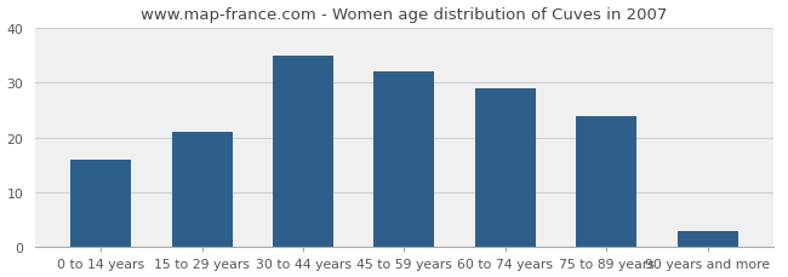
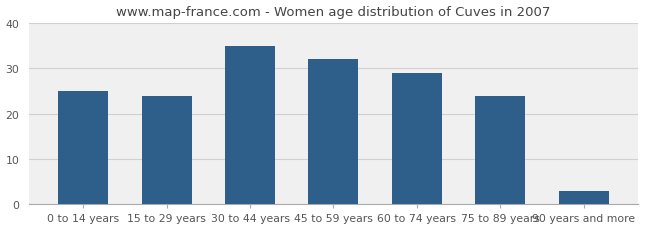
0 to 14 years: 16 -> 25
15 to 29 years: 21 -> 24
